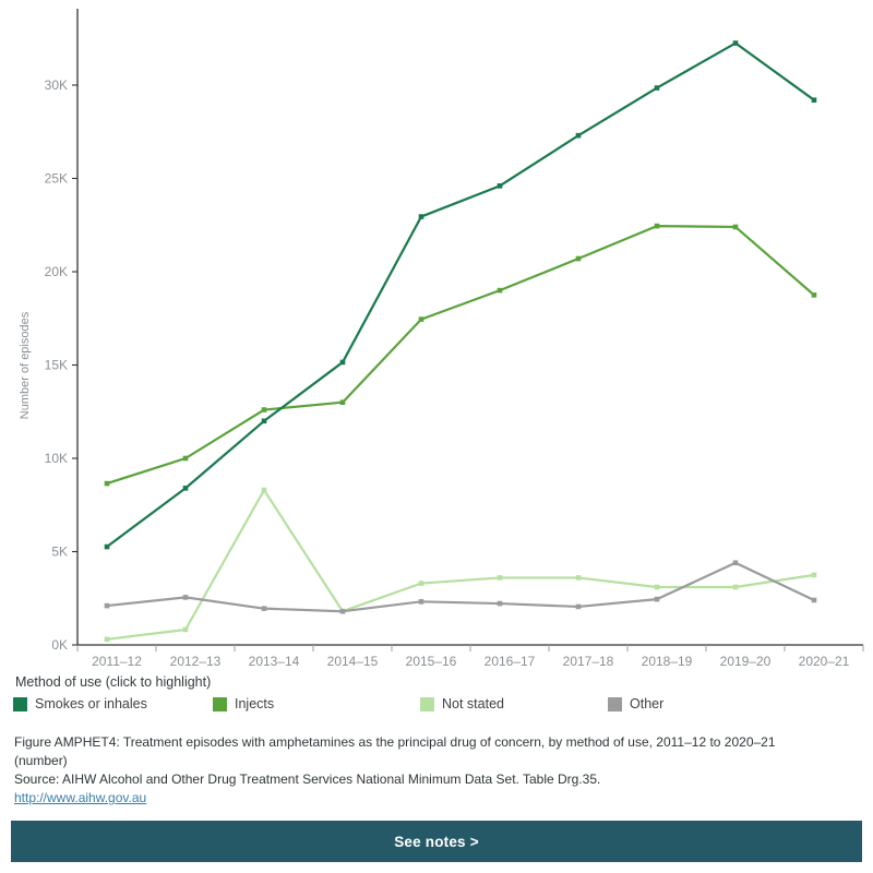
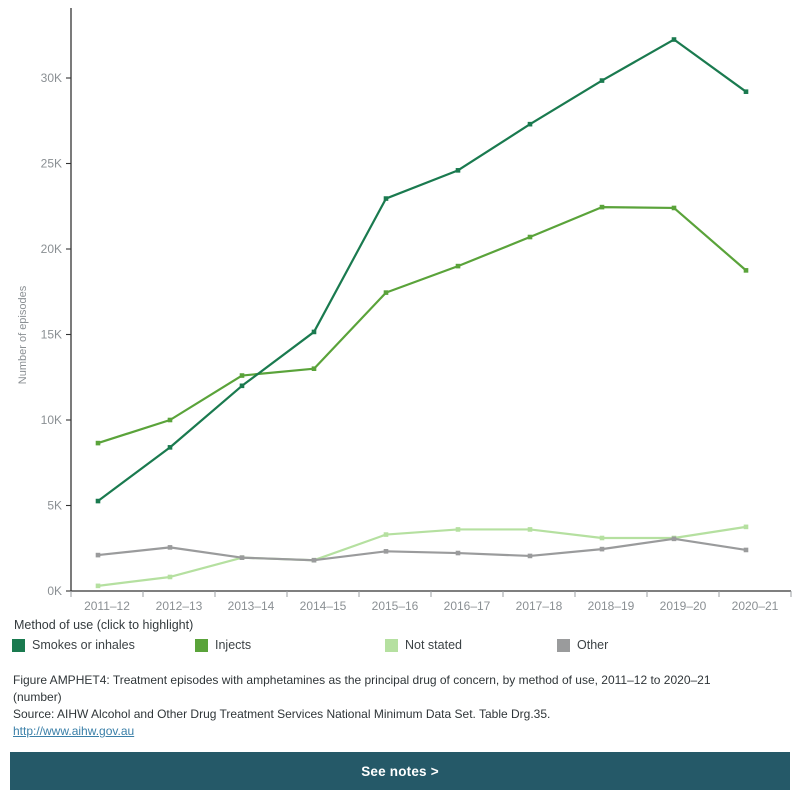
Not stated/2013–14: 8.3K -> 2.0K
Other/2019–20: 4.4K -> 3.0K
